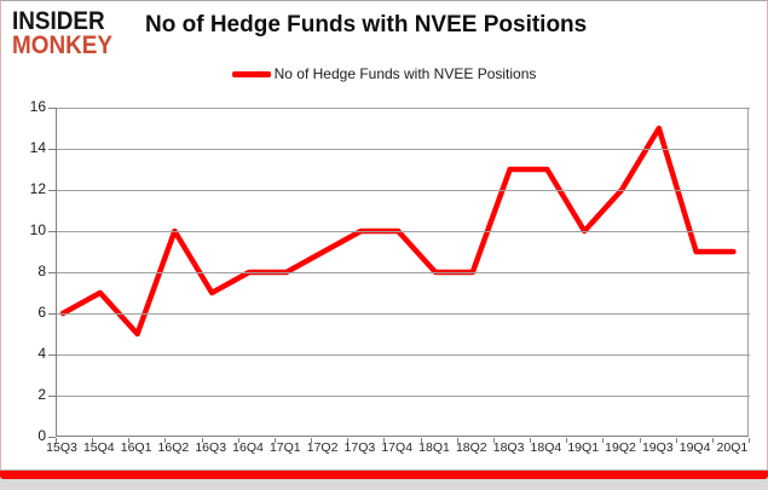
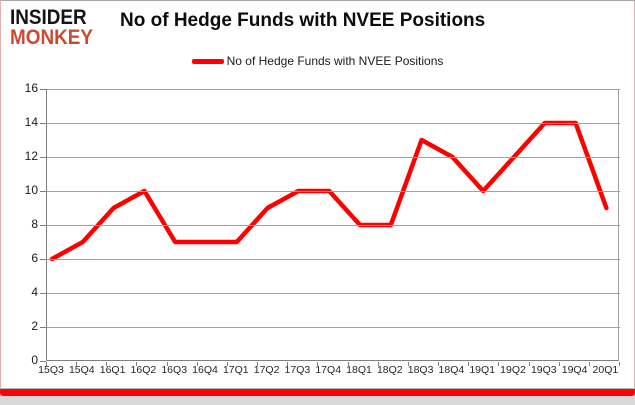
16Q1: 5 -> 9
16Q4: 8 -> 7
17Q1: 8 -> 7
18Q4: 13 -> 12
19Q3: 15 -> 14
19Q4: 9 -> 14
